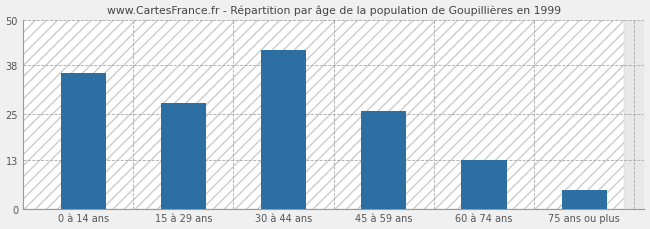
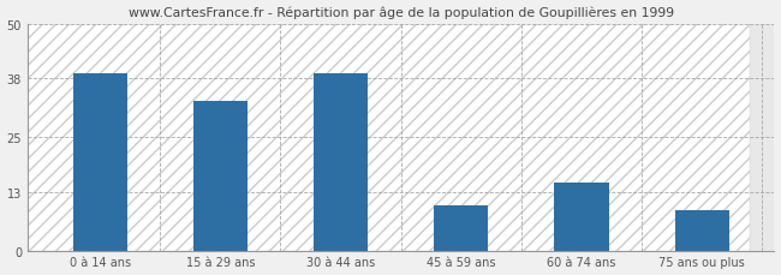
0 à 14 ans: 36 -> 39
15 à 29 ans: 28 -> 33
30 à 44 ans: 42 -> 39
45 à 59 ans: 26 -> 10
60 à 74 ans: 13 -> 15
75 ans ou plus: 5 -> 9
